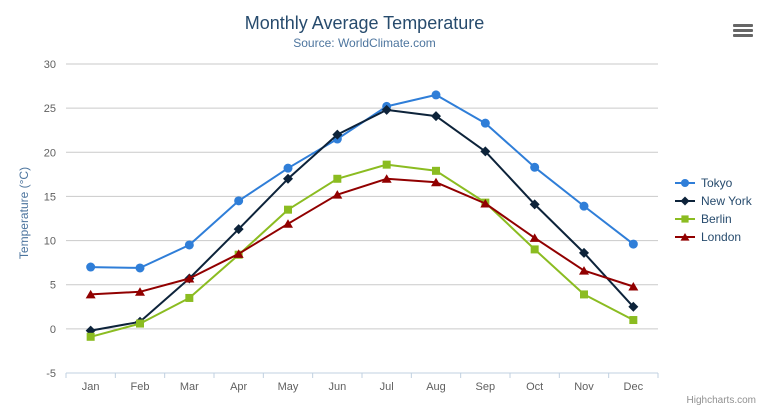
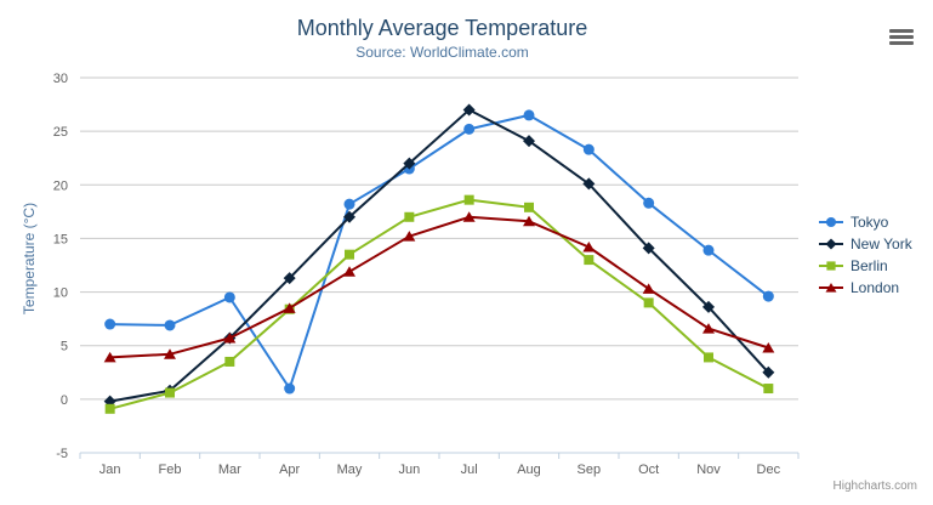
Tokyo/Apr: 14 -> 1
New York/Jul: 25 -> 27
Berlin/Sep: 14 -> 13
